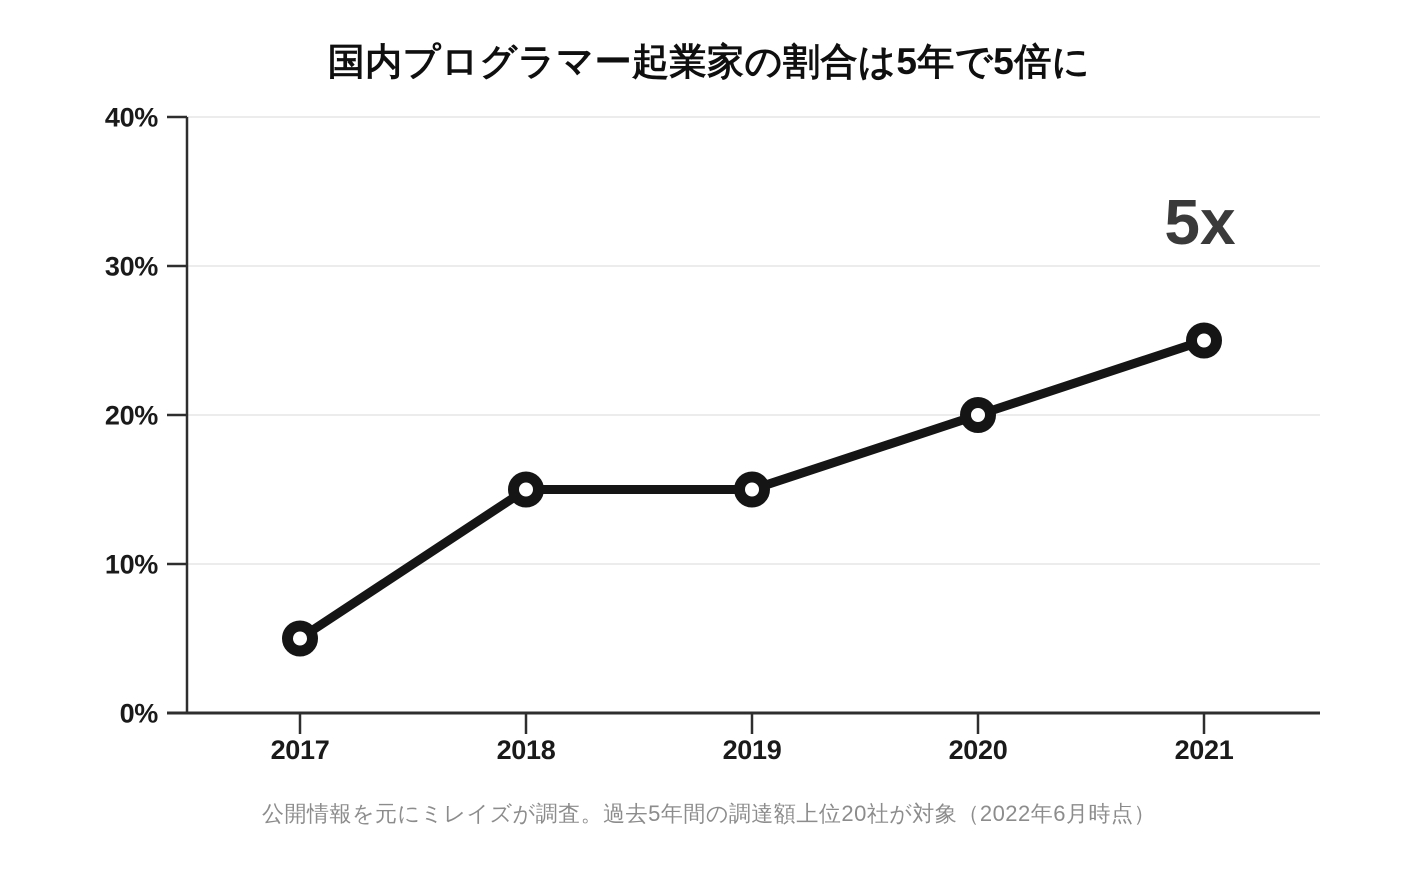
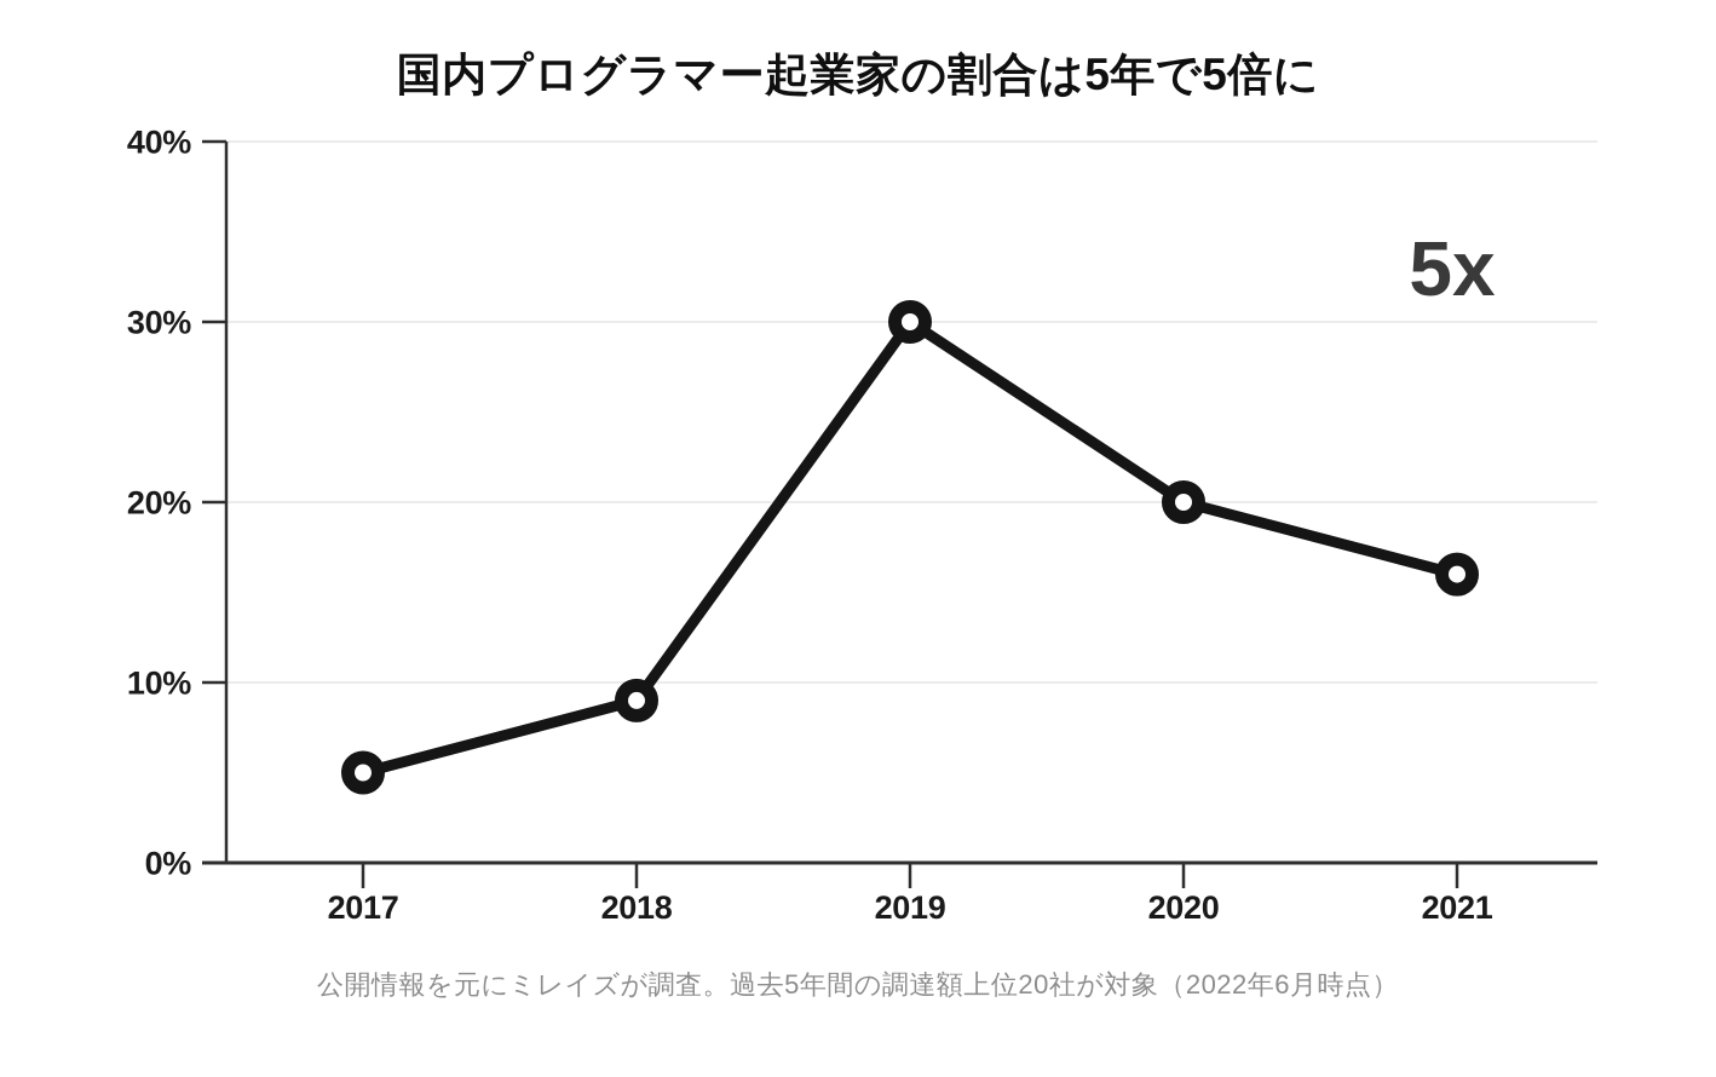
2018: 15% -> 9%
2019: 15% -> 30%
2021: 25% -> 16%
